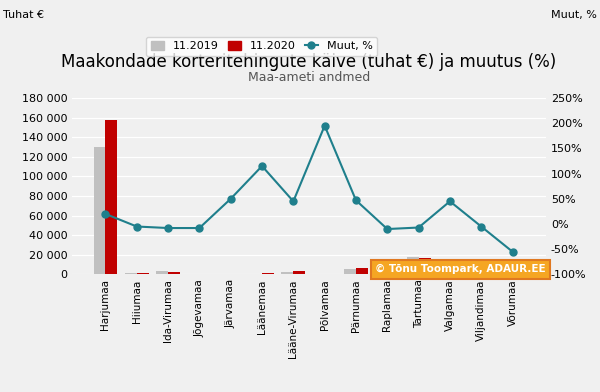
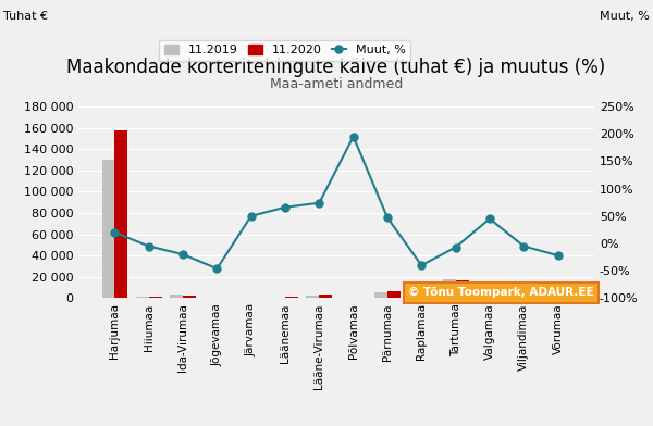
Muut, %/Ida-Virumaa: -8% -> -20%
Muut, %/Jõgevamaa: -8% -> -46%
Muut, %/Läänemaa: 115% -> 66%
Muut, %/Lääne-Virumaa: 45% -> 74%
Muut, %/Raplamaa: -10% -> -40%
Muut, %/Võrumaa: -55% -> -22%
